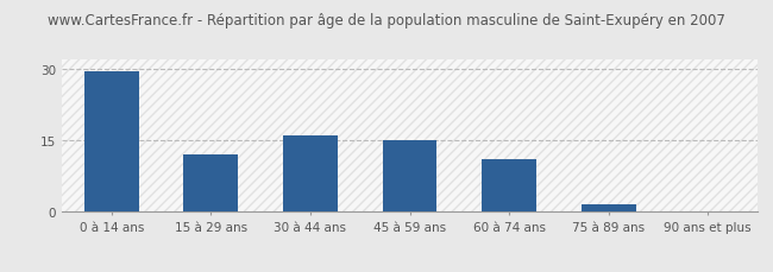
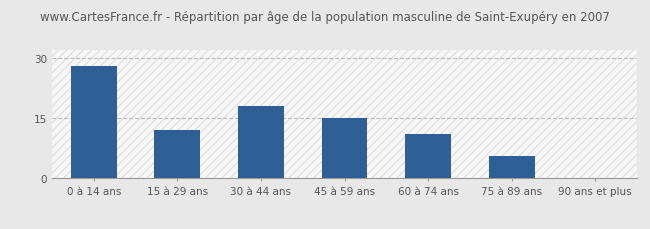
0 à 14 ans: 29.5 -> 28.0
30 à 44 ans: 16.0 -> 18.0
75 à 89 ans: 1.5 -> 5.5
